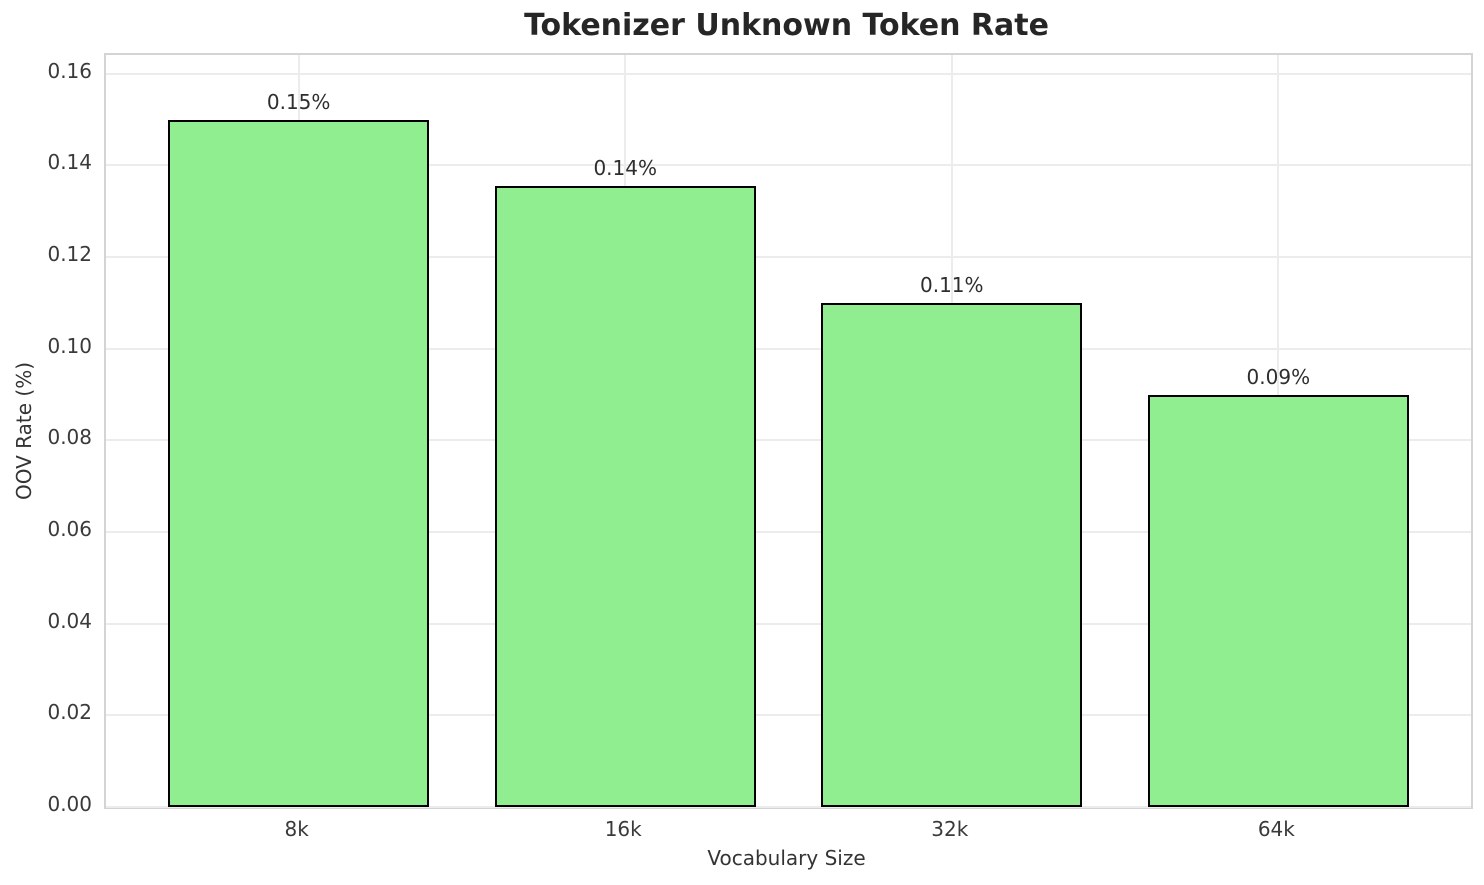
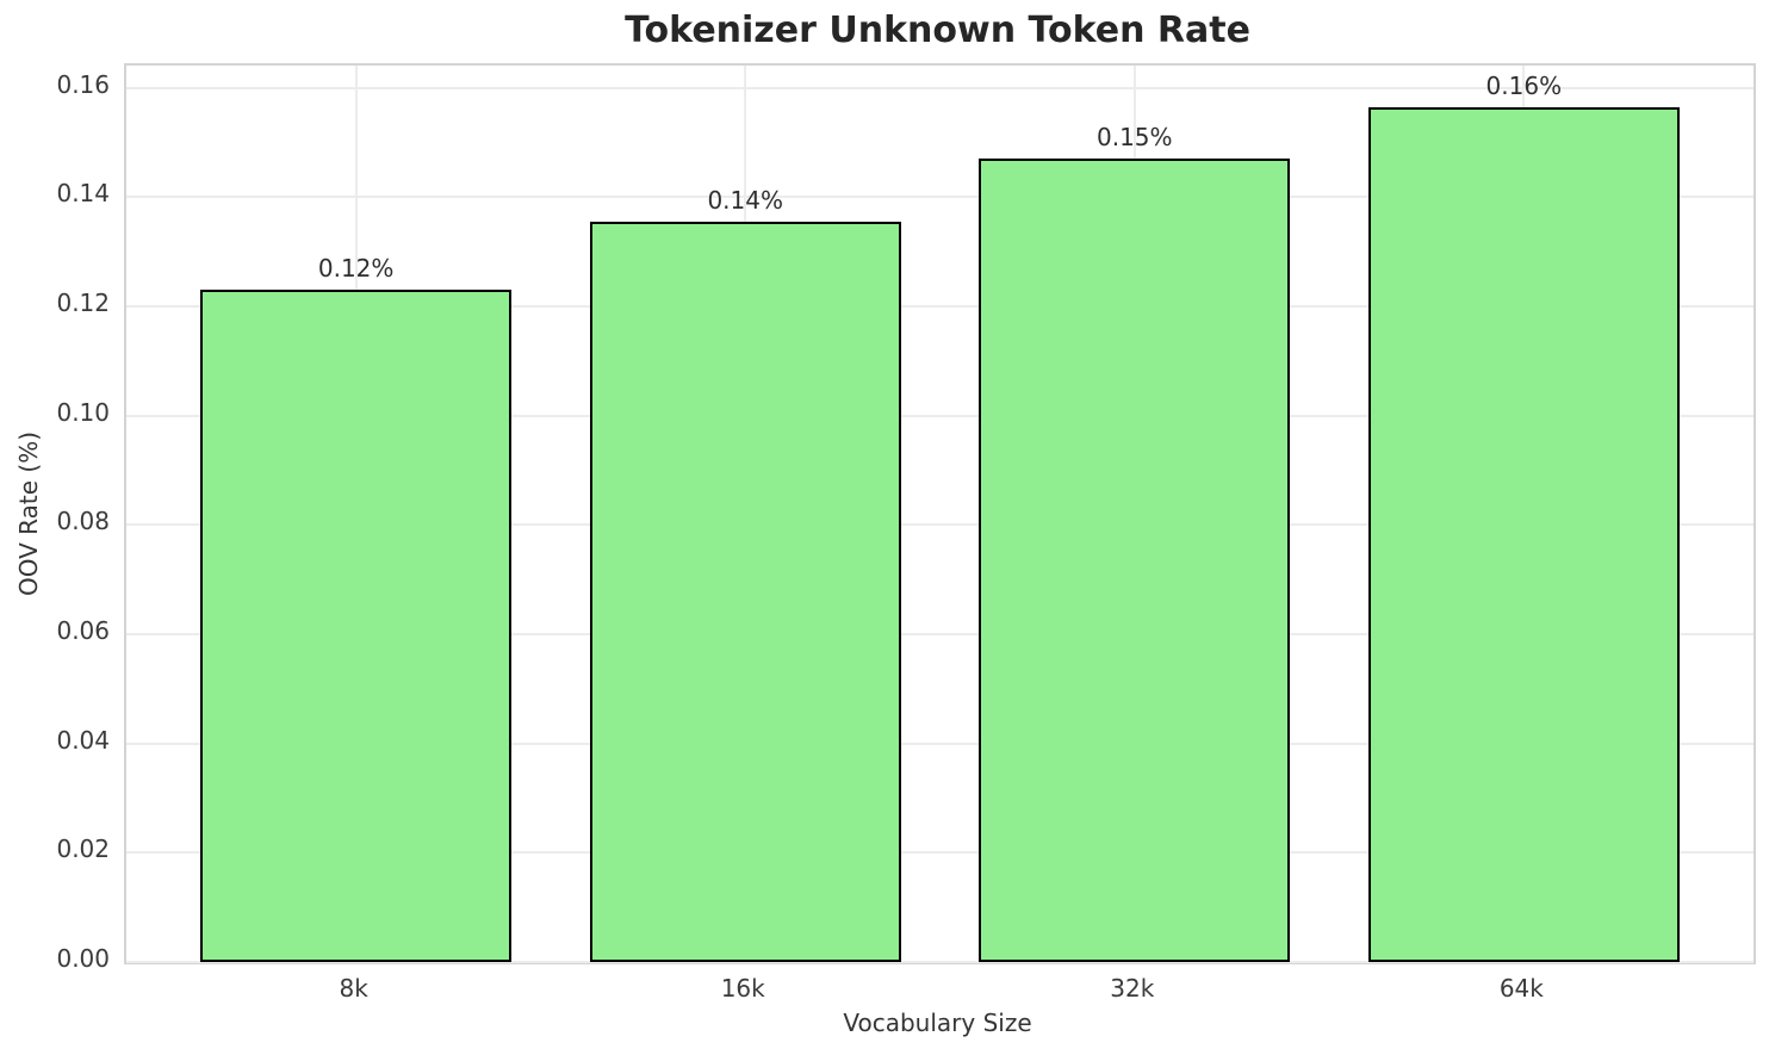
8k: 0.15% -> 0.12%
32k: 0.11% -> 0.15%
64k: 0.09% -> 0.16%
